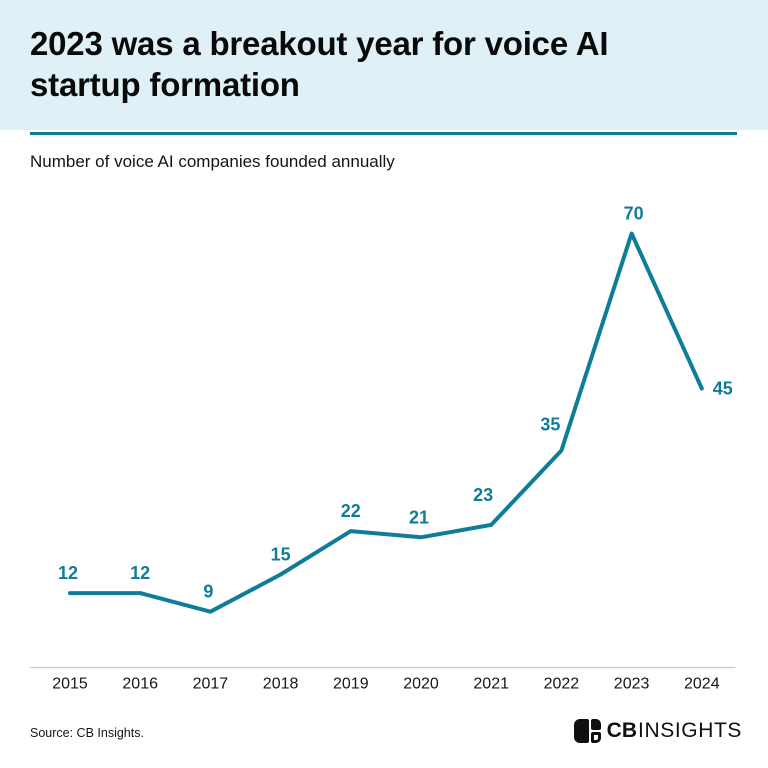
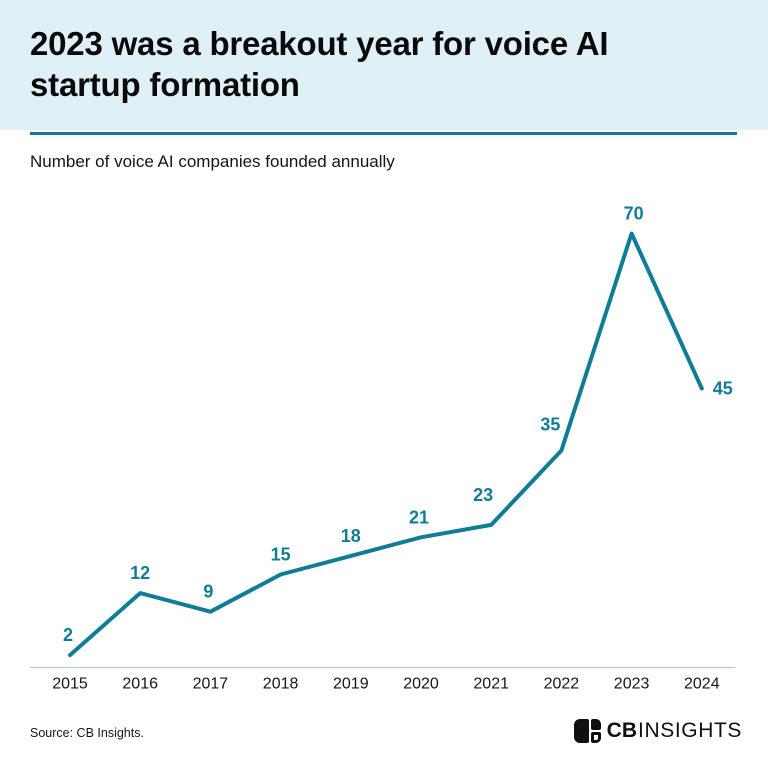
2015: 12 -> 2
2019: 22 -> 18
